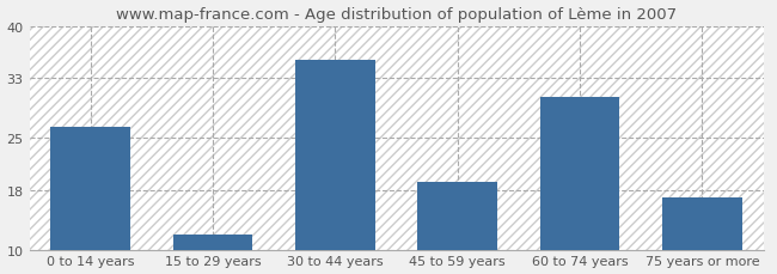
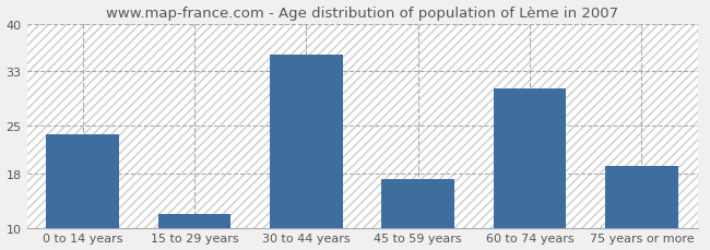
0 to 14 years: 26.5 -> 23.8
45 to 59 years: 19.0 -> 17.2
75 years or more: 17.0 -> 19.0
